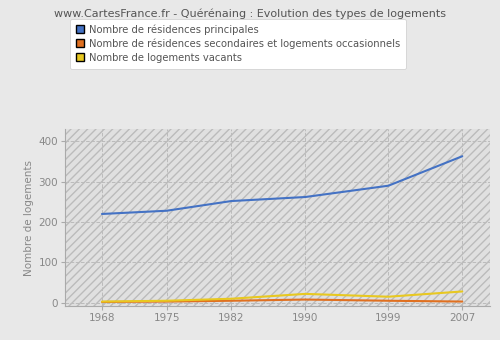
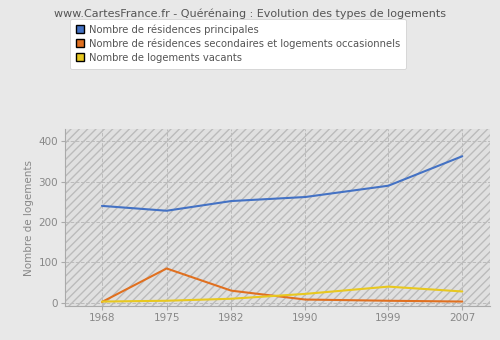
Nombre de résidences principales/1968: 220 -> 240
Nombre de résidences secondaires et logements occasionnels/1975: 3 -> 85
Nombre de résidences secondaires et logements occasionnels/1982: 5 -> 30
Nombre de logements vacants/1999: 15 -> 40
